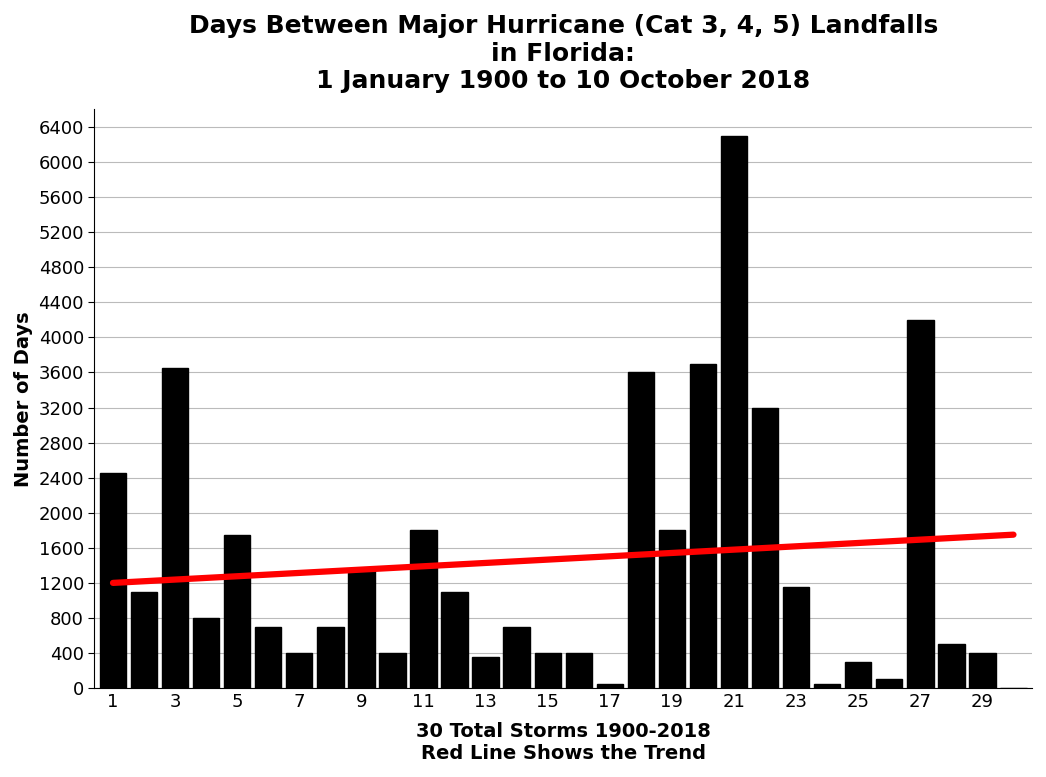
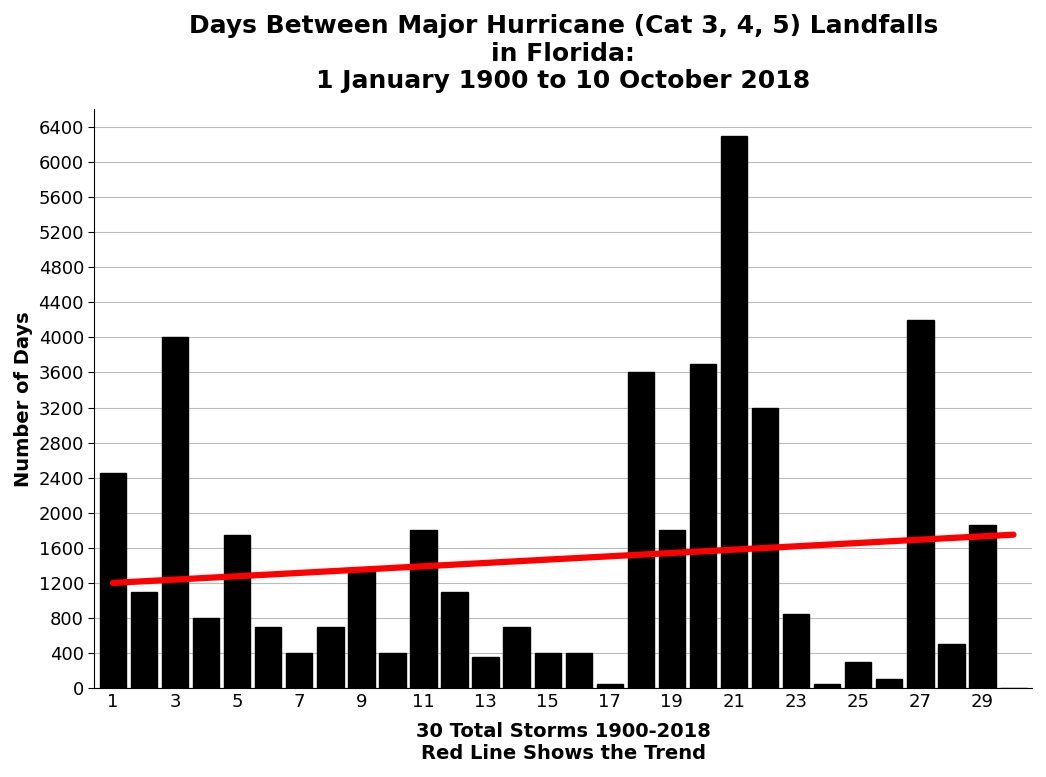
3: 3650 -> 4000
23: 1150 -> 840
29: 400 -> 1860
